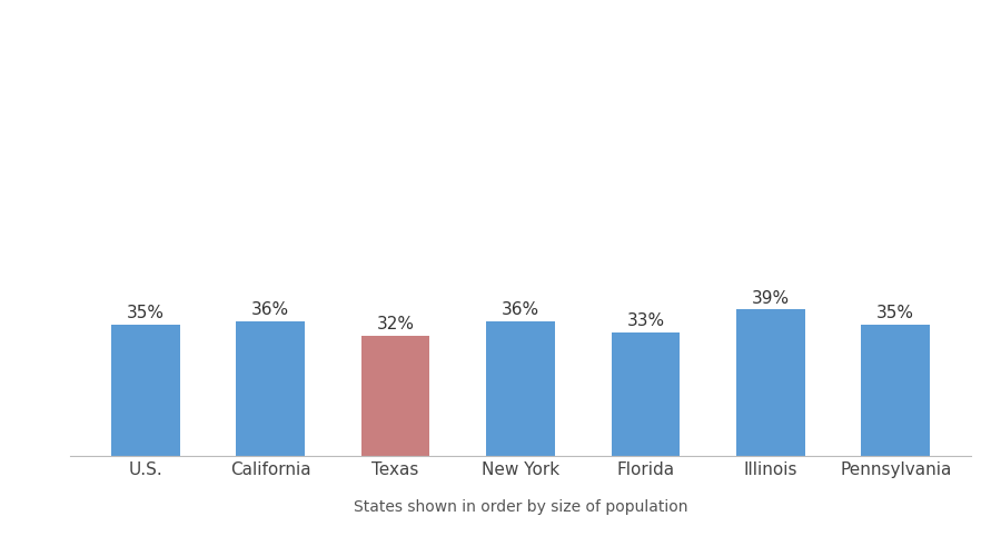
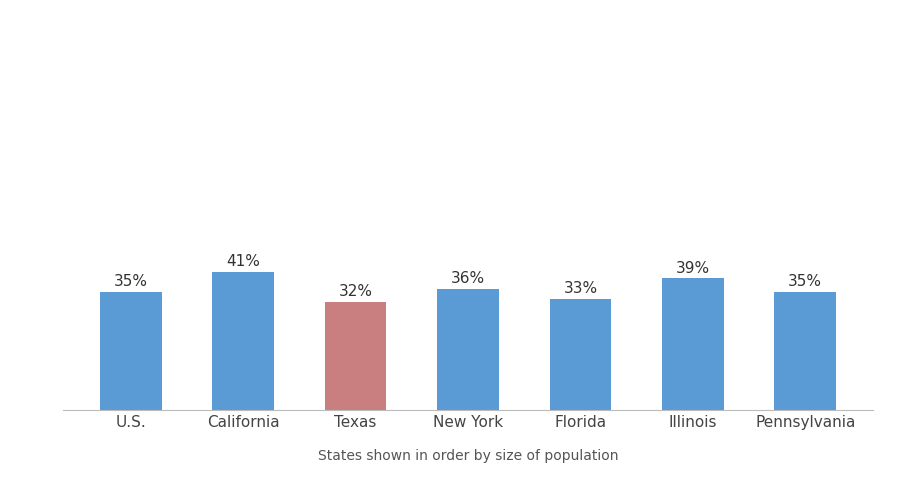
California: 36% -> 41%
